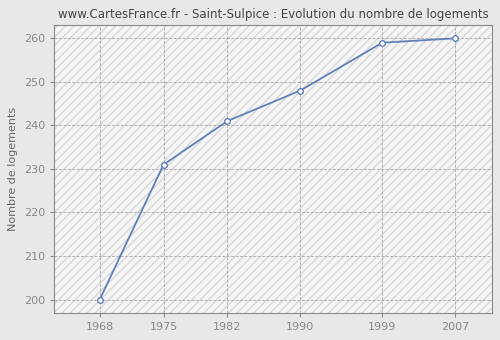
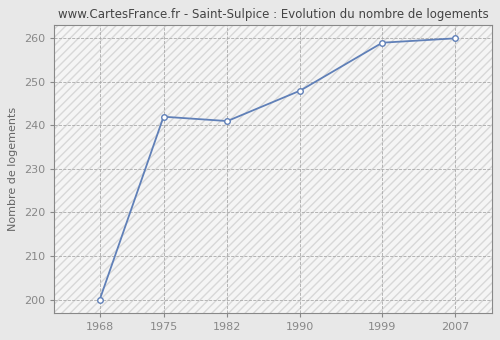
1975: 231 -> 242
